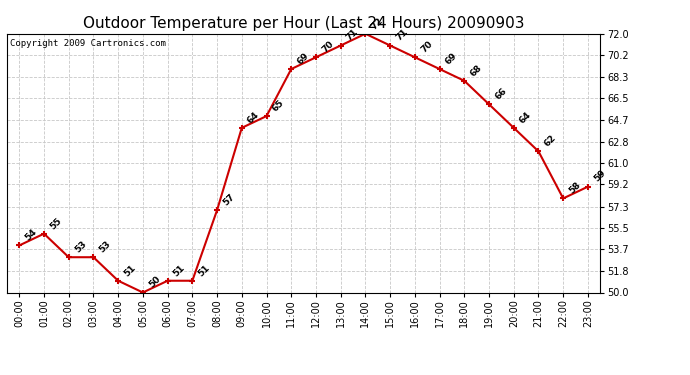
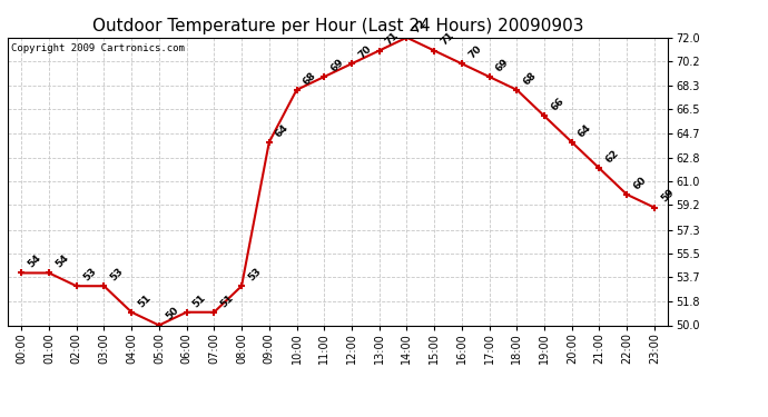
01:00: 55 -> 54
08:00: 57 -> 53
10:00: 65 -> 68
22:00: 58 -> 60
